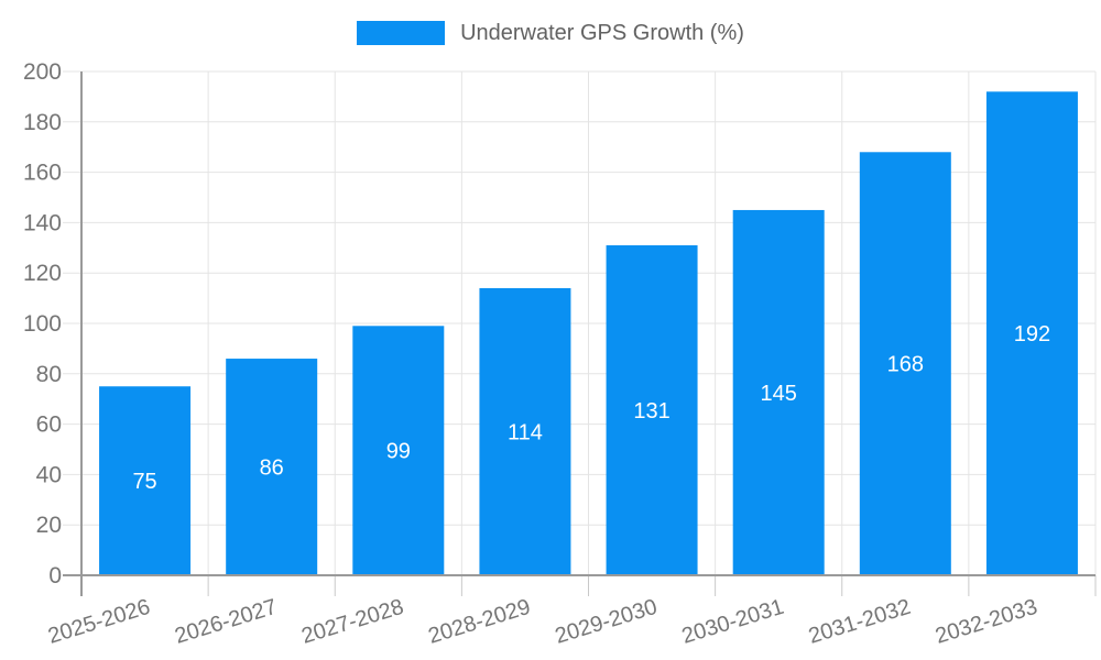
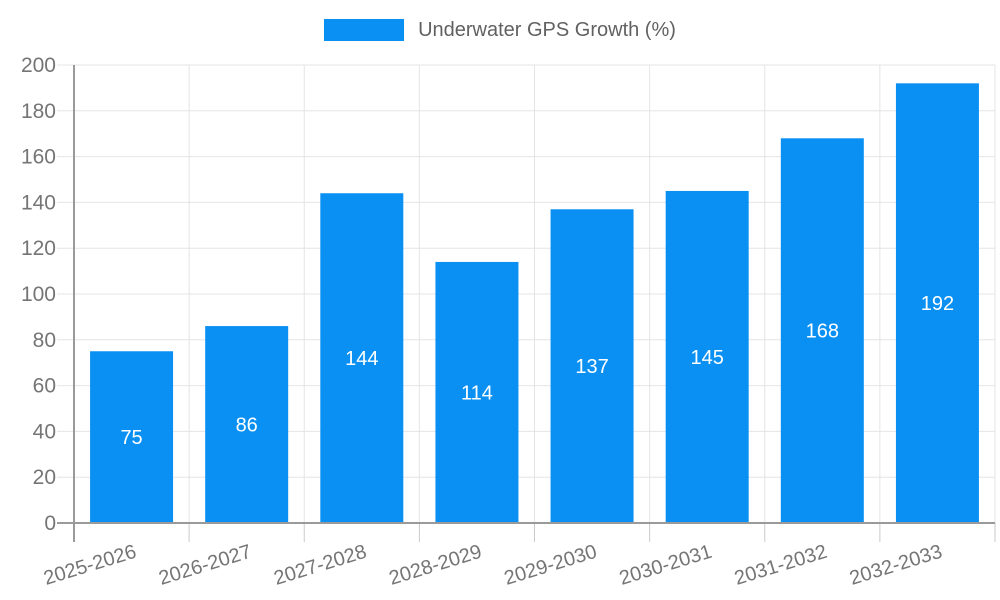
2027-2028: 99 -> 144
2029-2030: 131 -> 137
